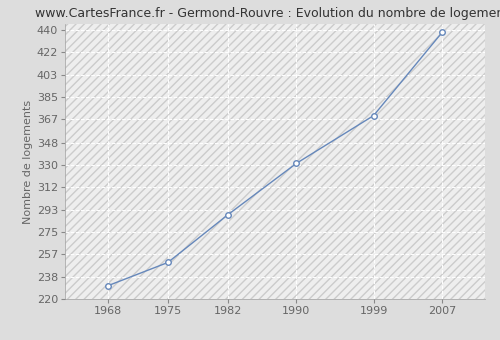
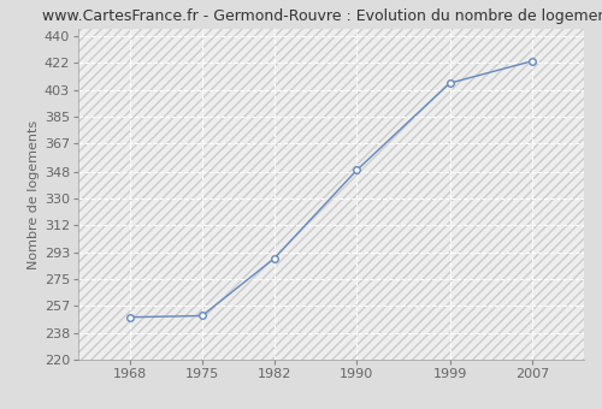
1968: 231 -> 249
1990: 331 -> 349
1999: 370 -> 408
2007: 438 -> 423
